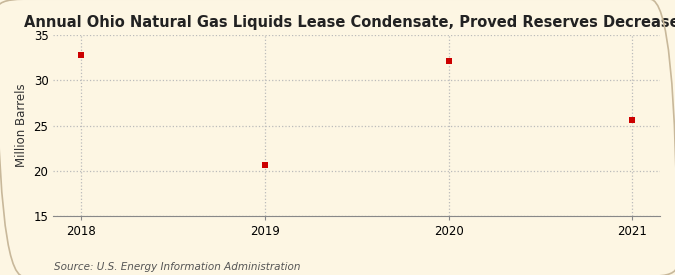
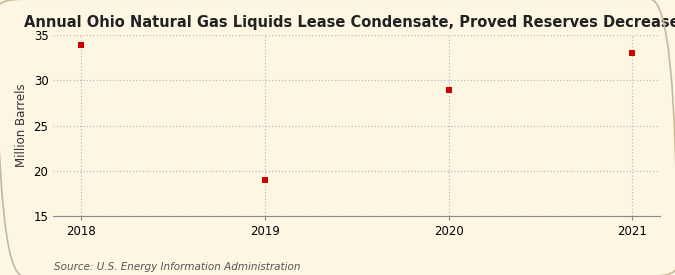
2018: 32.8 -> 33.9
2019: 20.6 -> 19.0
2020: 32.2 -> 29.0
2021: 25.6 -> 33.0
